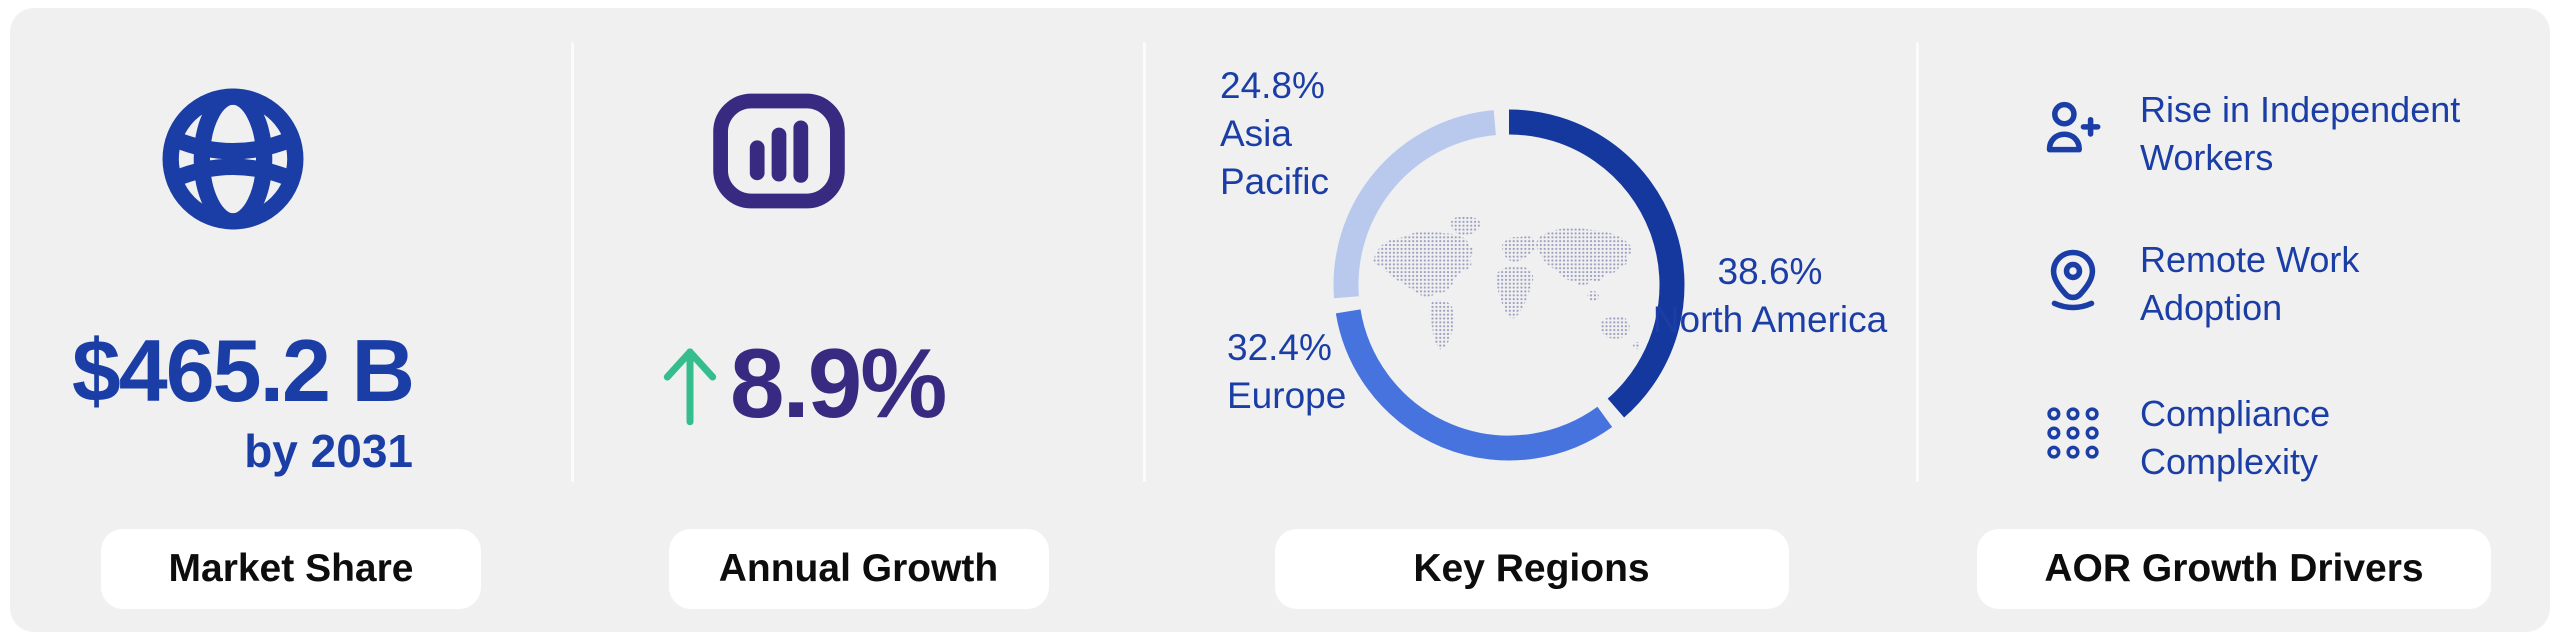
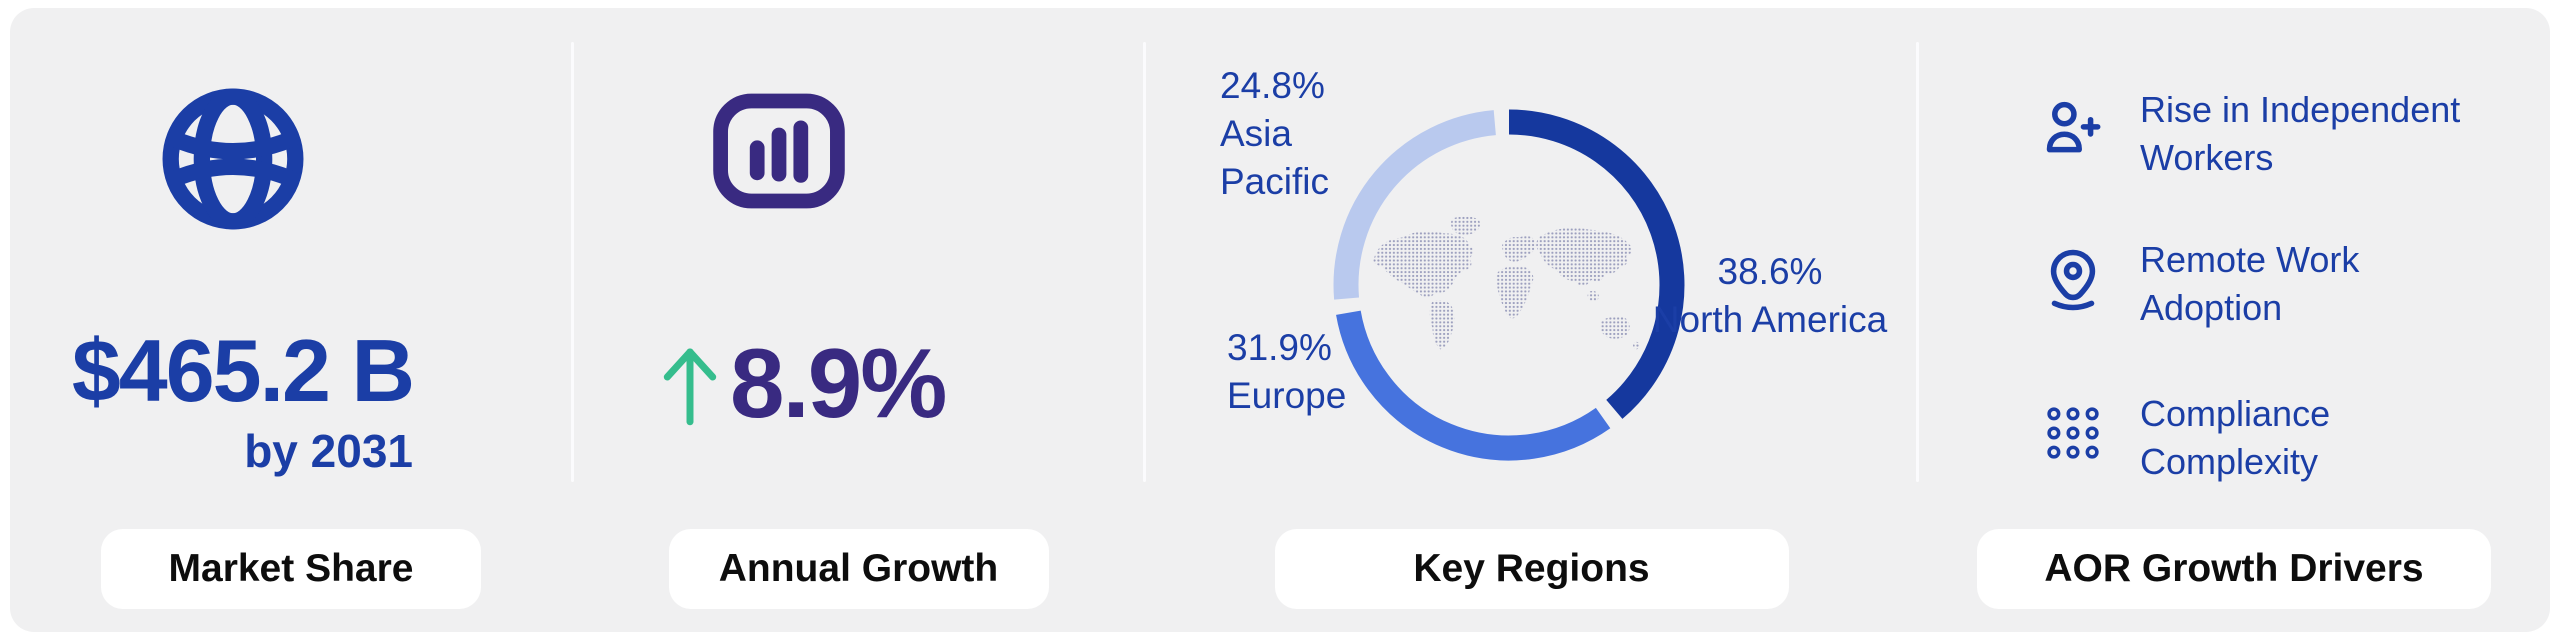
Europe: 32.4% -> 31.9%
